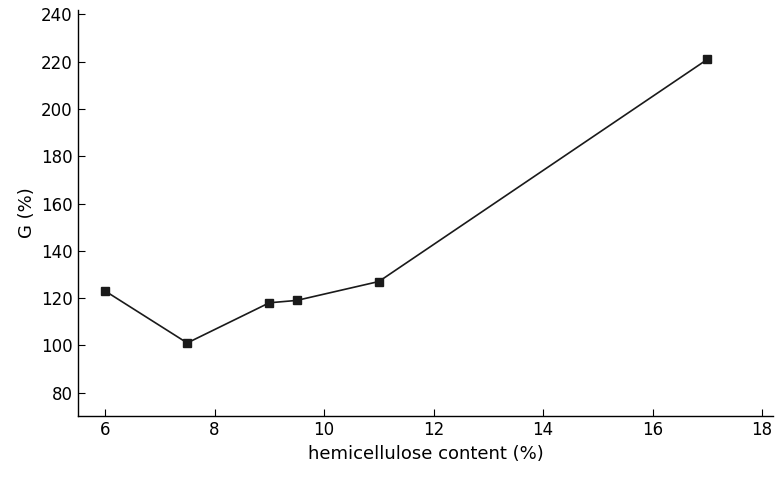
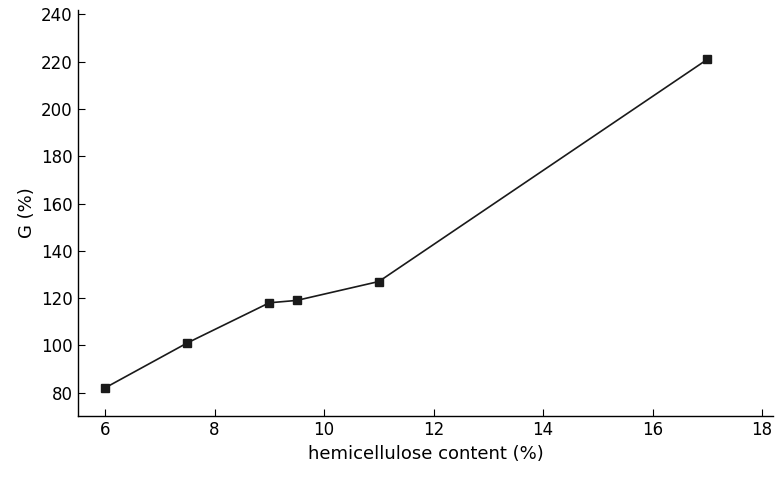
6: 123 -> 82
